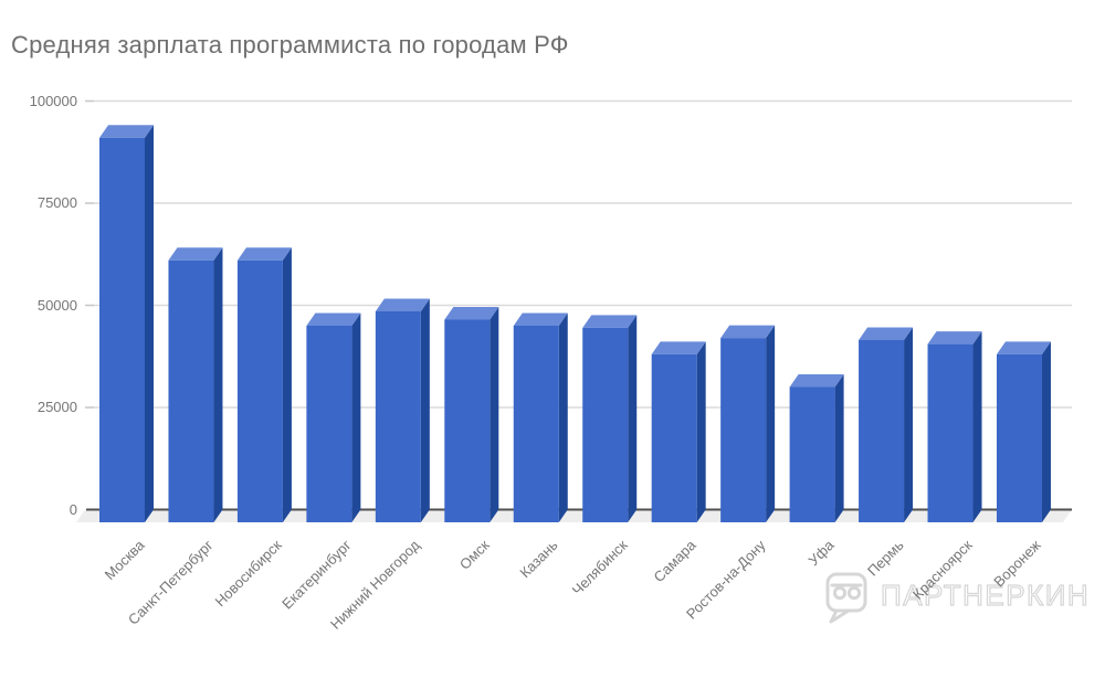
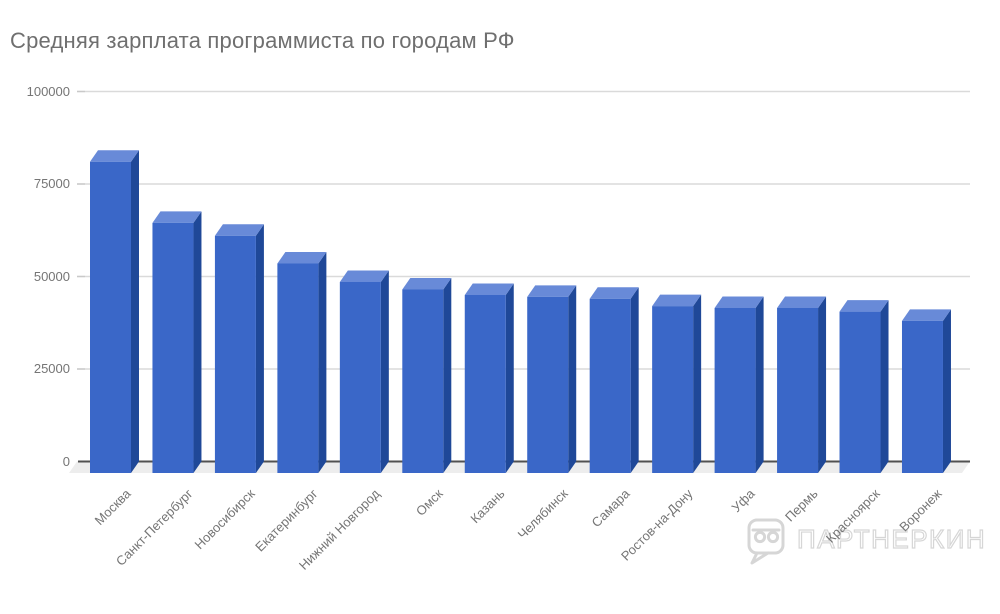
Москва: 91000 -> 81000
Санкт-Петербург: 61000 -> 64000
Екатеринбург: 45000 -> 54000
Самара: 38000 -> 44000
Уфа: 30000 -> 42000
